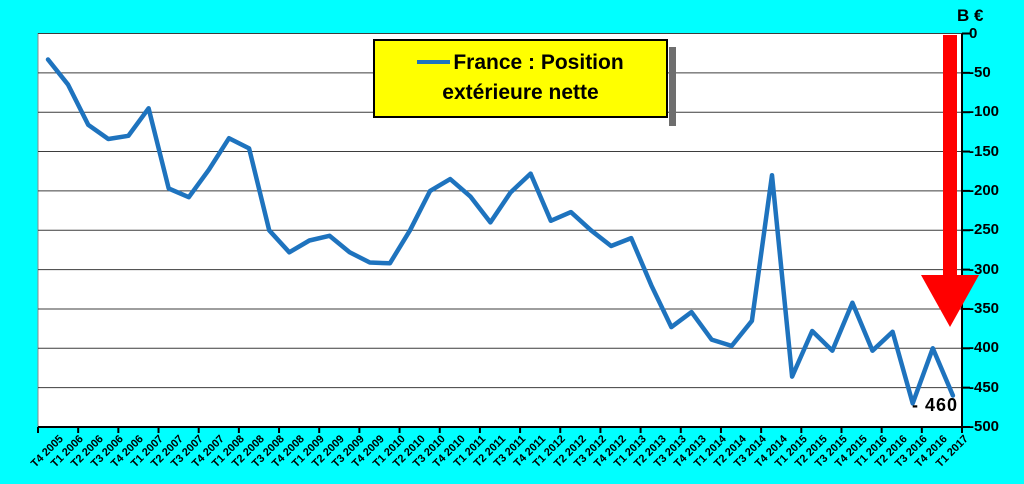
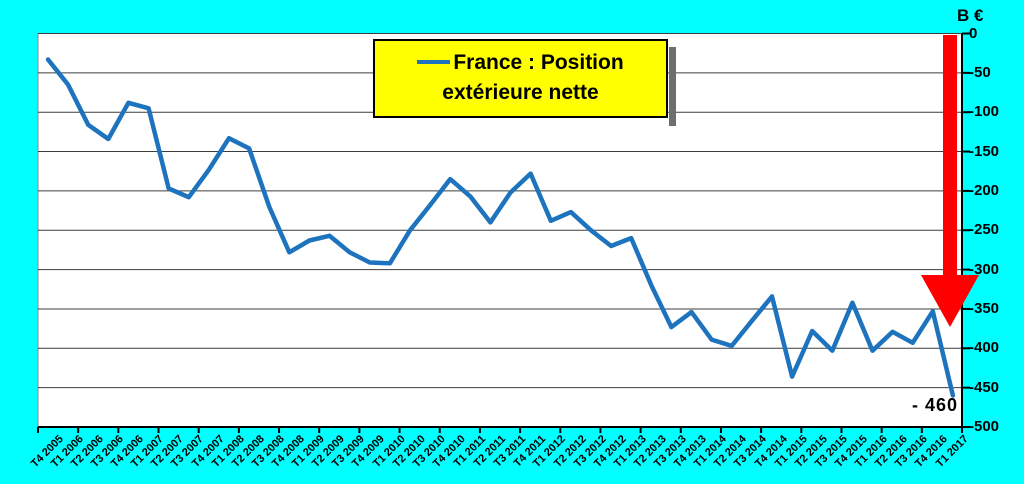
T4 2006: -130 -> -90
T3 2008: -250 -> -220
T3 2010: -200 -> -220
T4 2014: -180 -> -330
T3 2016: -470 -> -390
T4 2016: -400 -> -350
